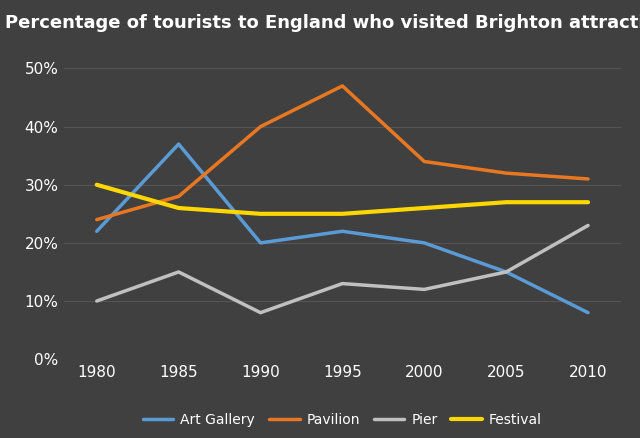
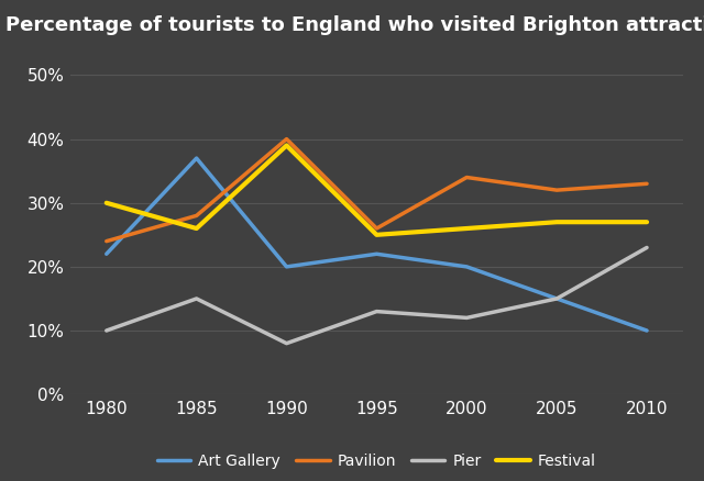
Festival/1990: 25% -> 39%
Pavilion/1995: 47% -> 26%
Art Gallery/2010: 8% -> 10%
Pavilion/2010: 31% -> 33%
